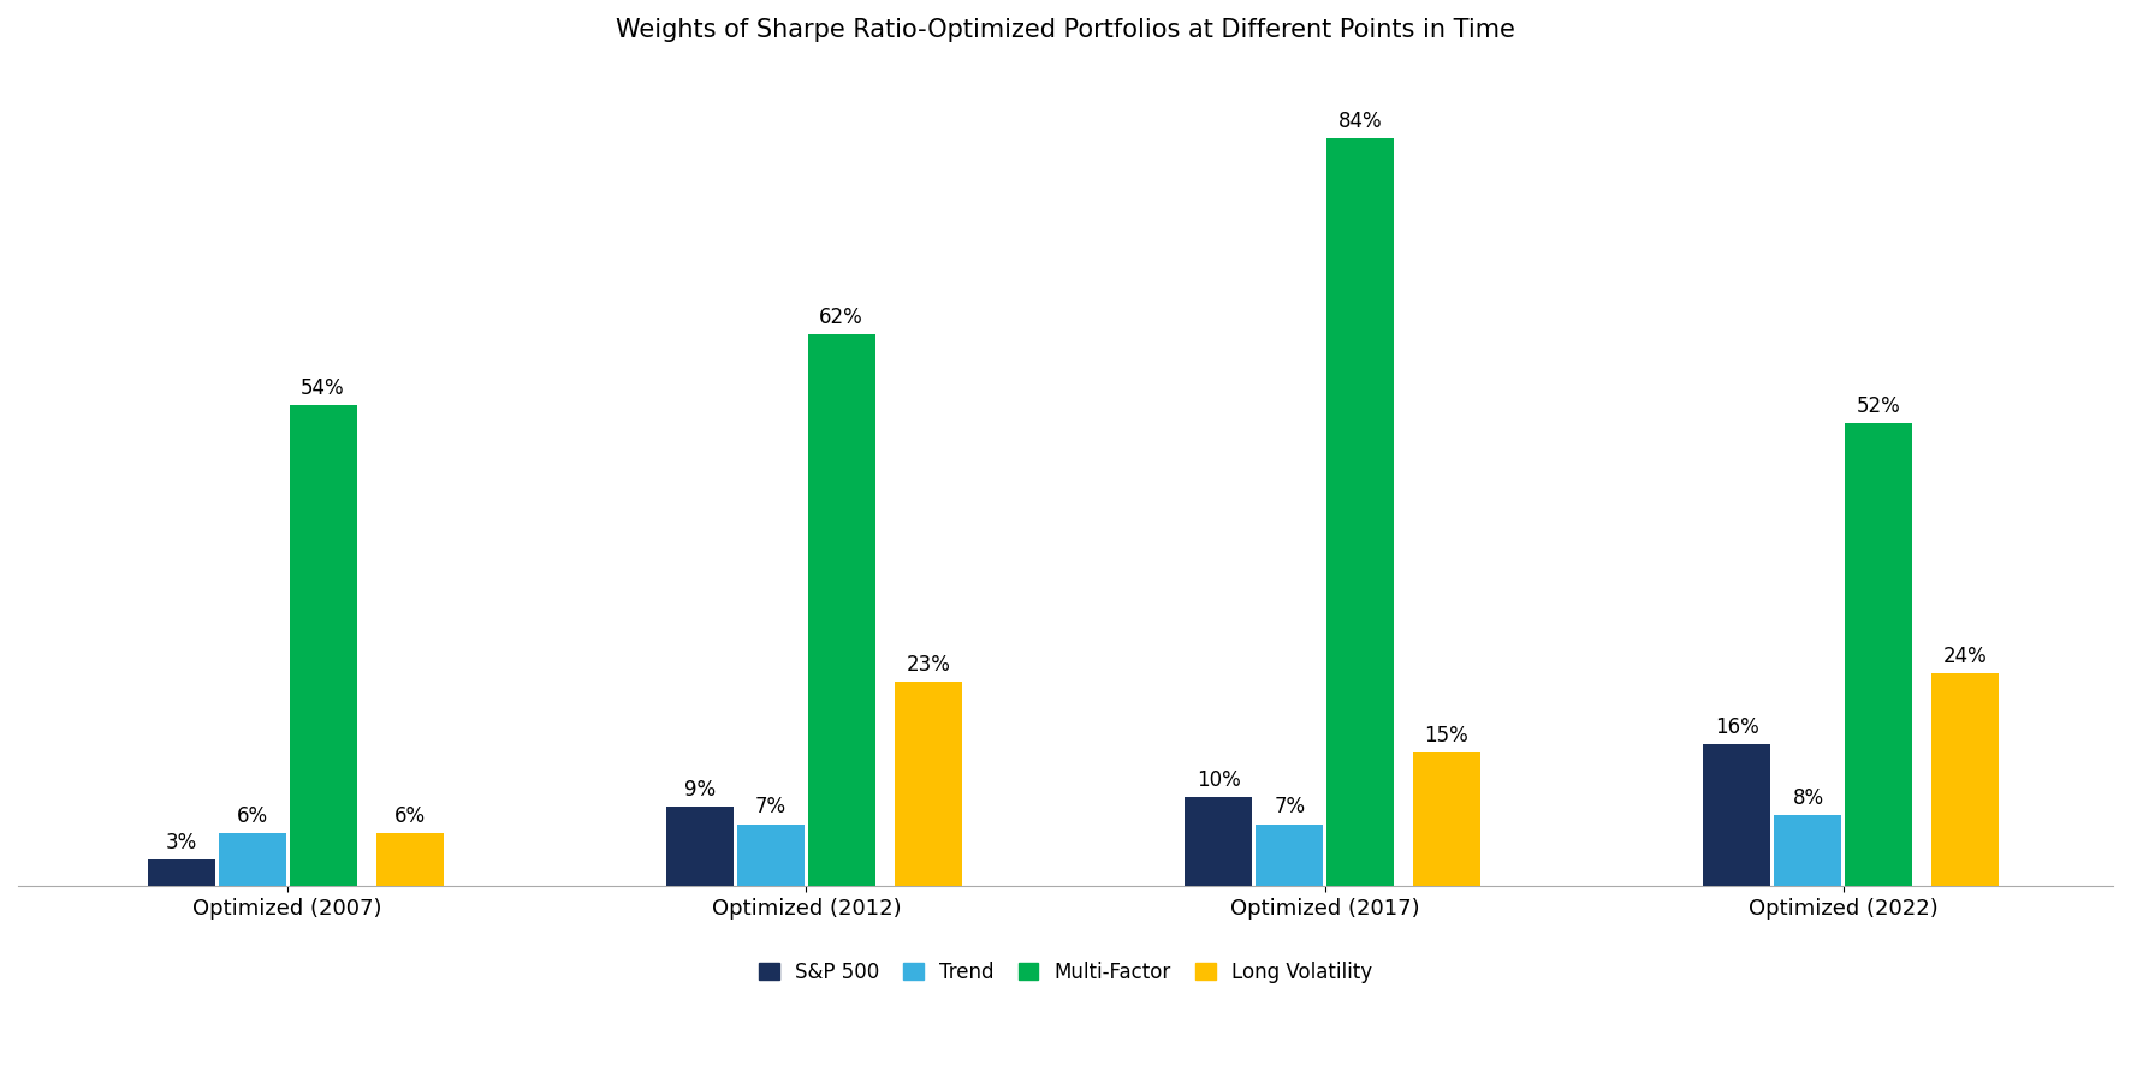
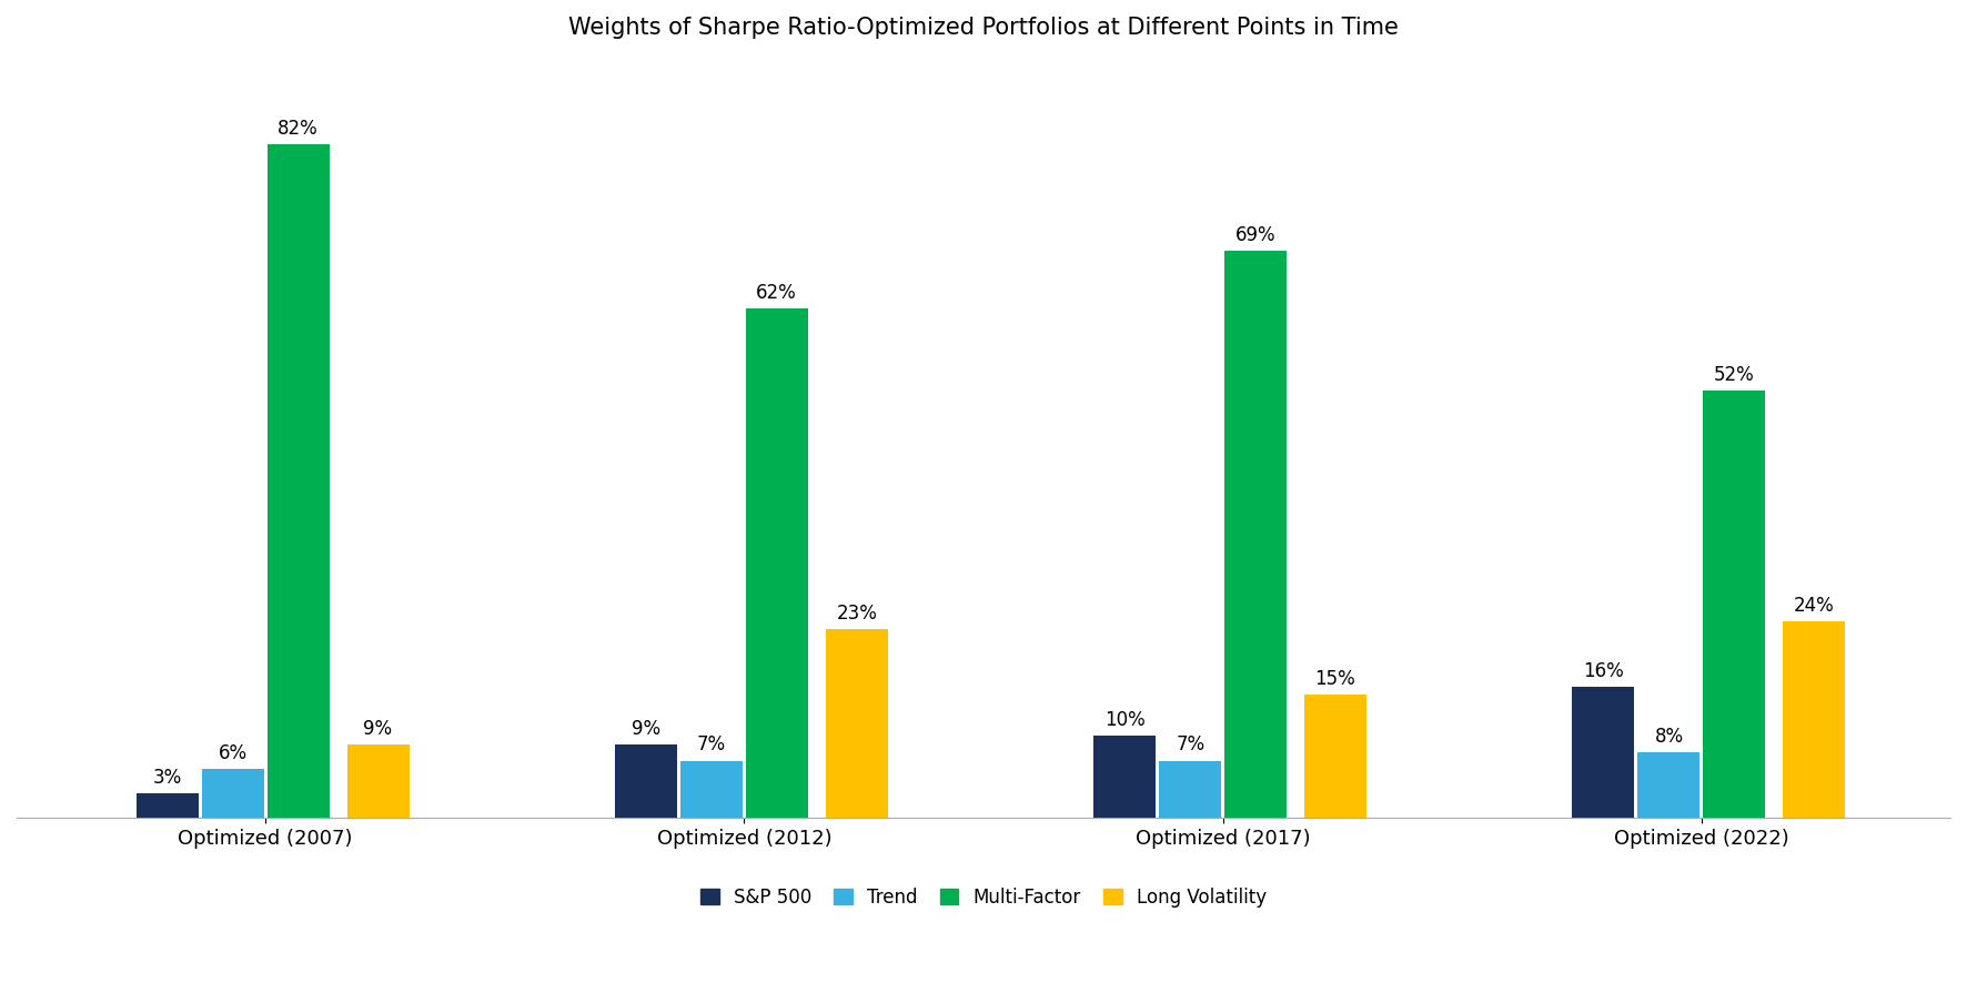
Multi-Factor/Optimized (2007): 54% -> 82%
Long Volatility/Optimized (2007): 6% -> 9%
Multi-Factor/Optimized (2017): 84% -> 69%
